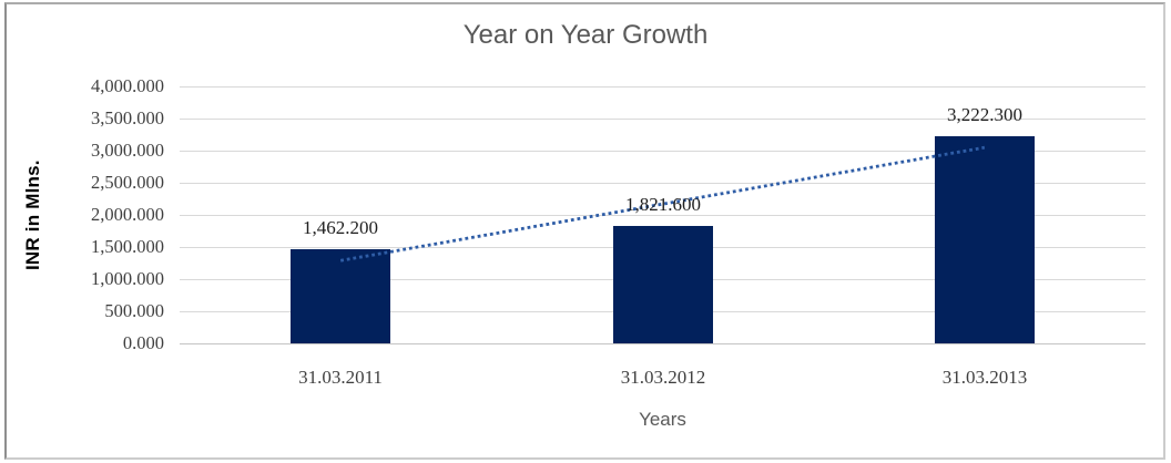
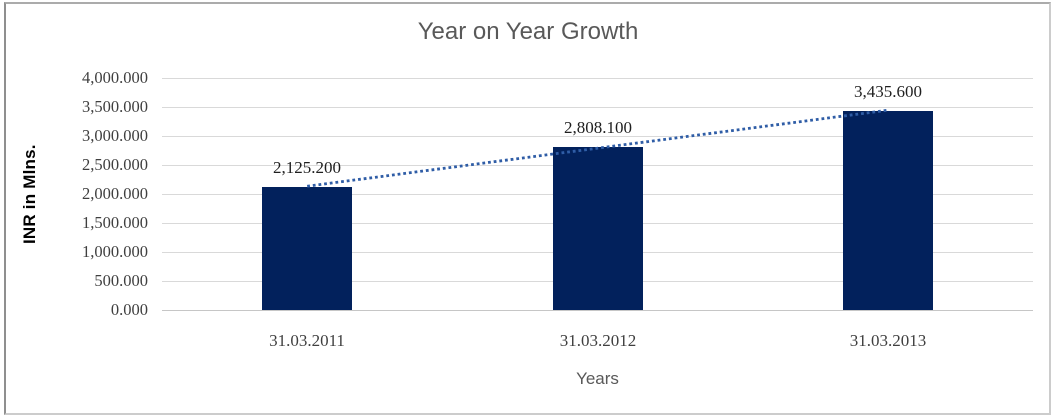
31.03.2011: 1,462.200 -> 2,125.200
31.03.2012: 1,821.600 -> 2,808.100
31.03.2013: 3,222.300 -> 3,435.600
